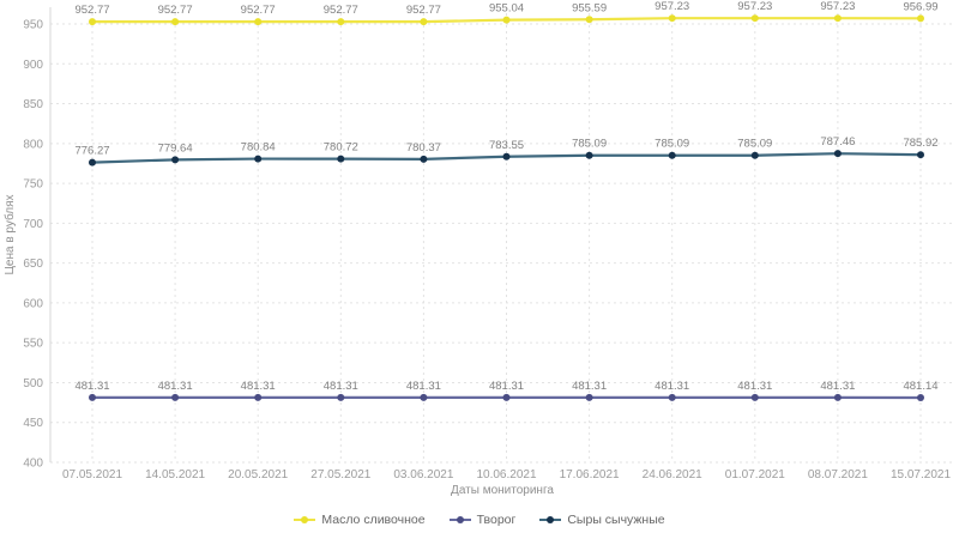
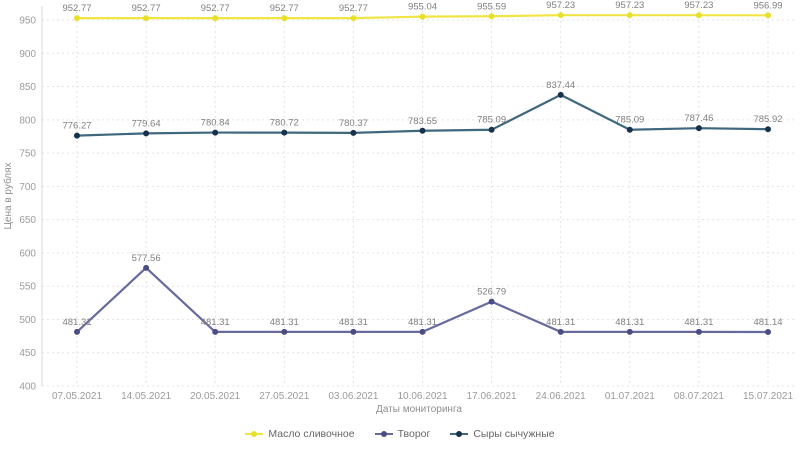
Творог/14.05.2021: 481.31 -> 577.56
Творог/17.06.2021: 481.31 -> 526.79
Сыры сычужные/24.06.2021: 785.09 -> 837.44
